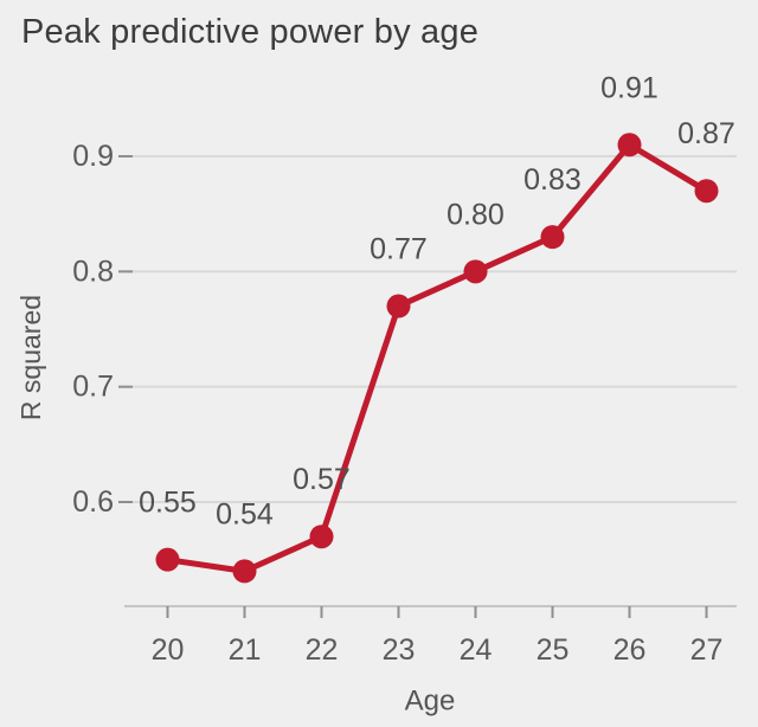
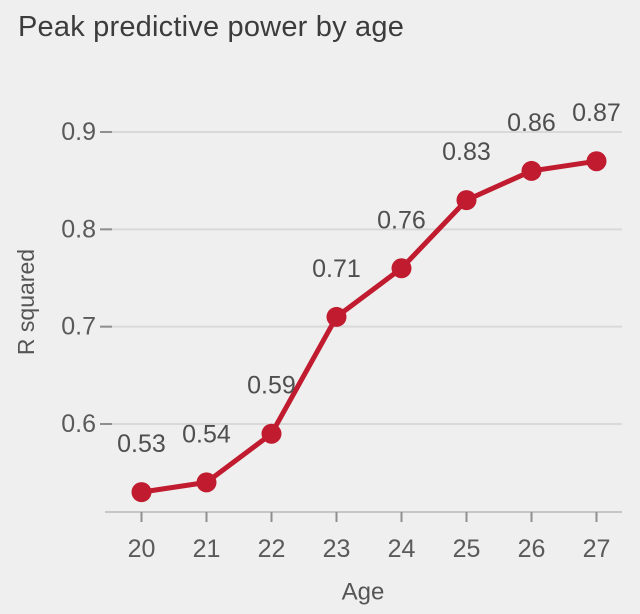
20: 0.55 -> 0.53
22: 0.57 -> 0.59
23: 0.77 -> 0.71
24: 0.80 -> 0.76
26: 0.91 -> 0.86
